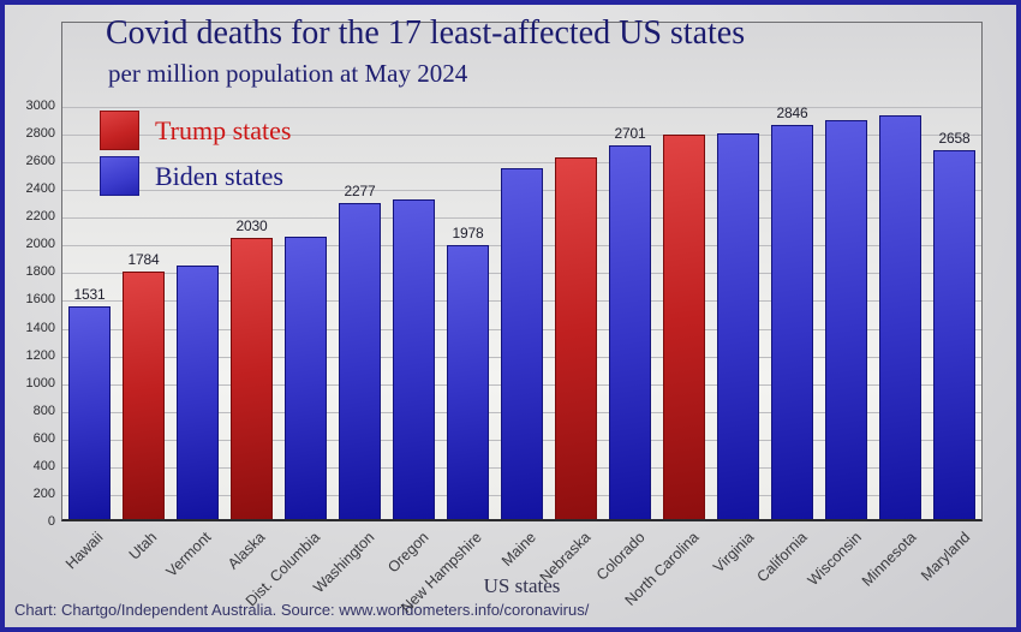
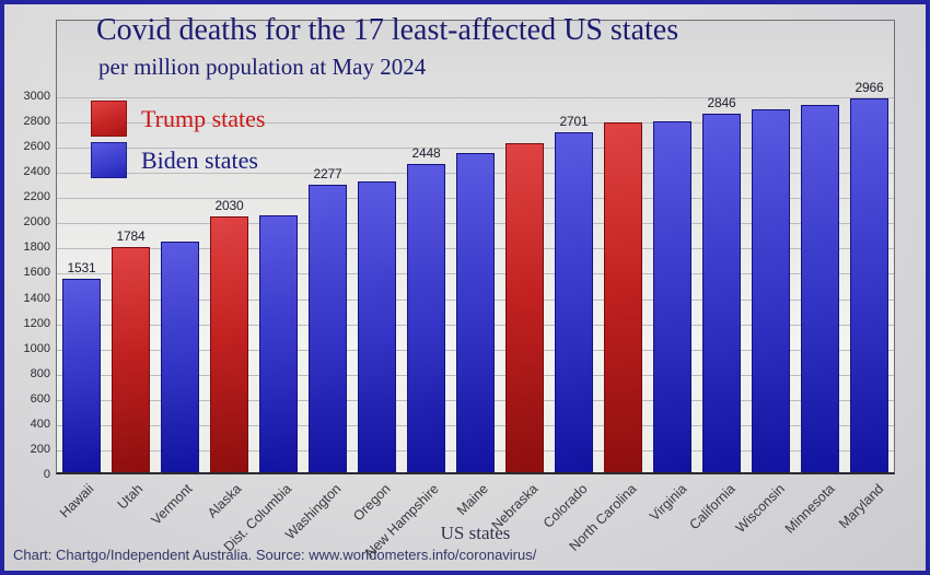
New Hampshire: 1978 -> 2448
Maryland: 2658 -> 2966
